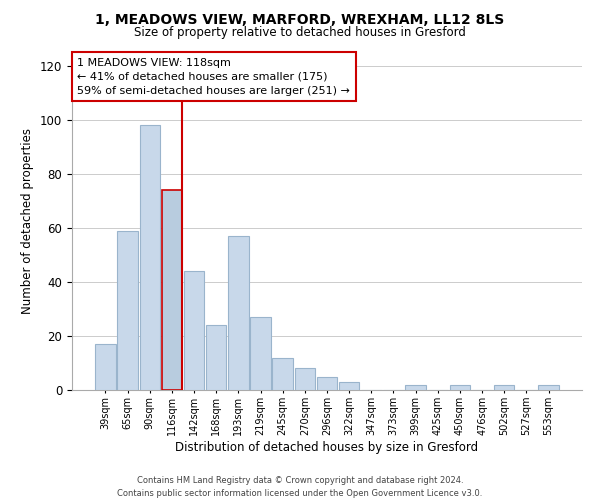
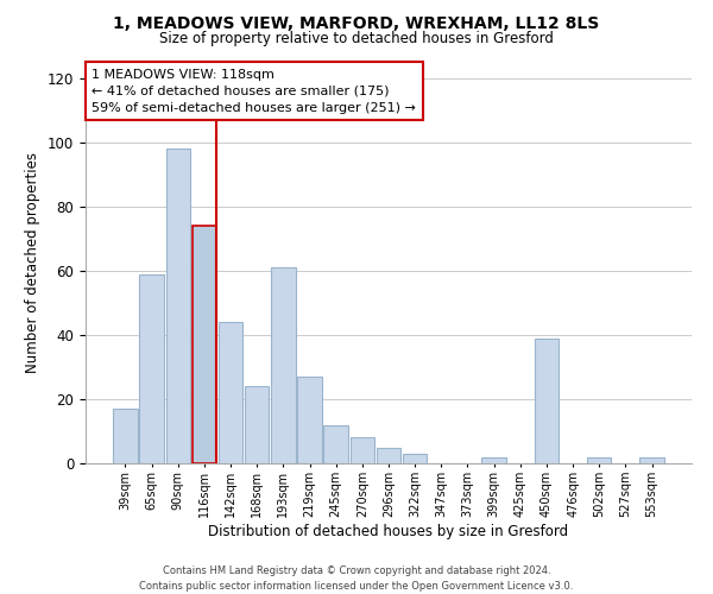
193sqm: 57 -> 61
450sqm: 2 -> 39
